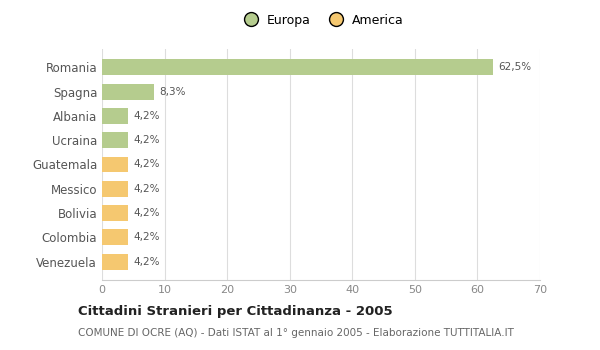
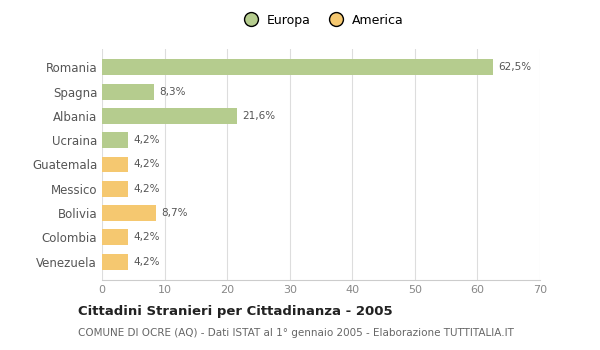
Albania: 4,2% -> 21,6%
Bolivia: 4,2% -> 8,7%
